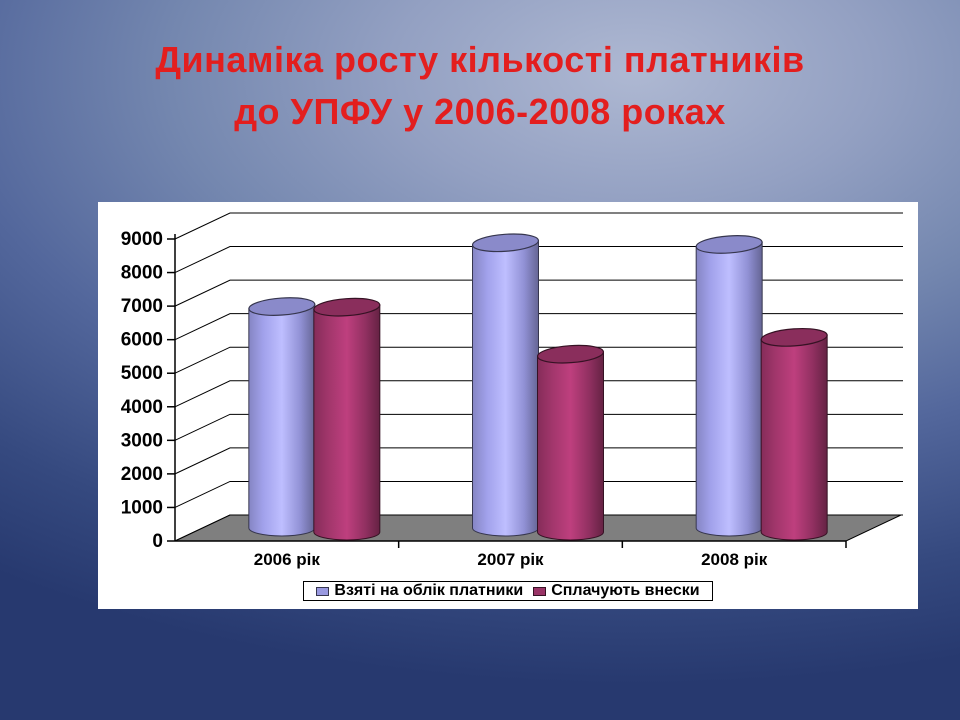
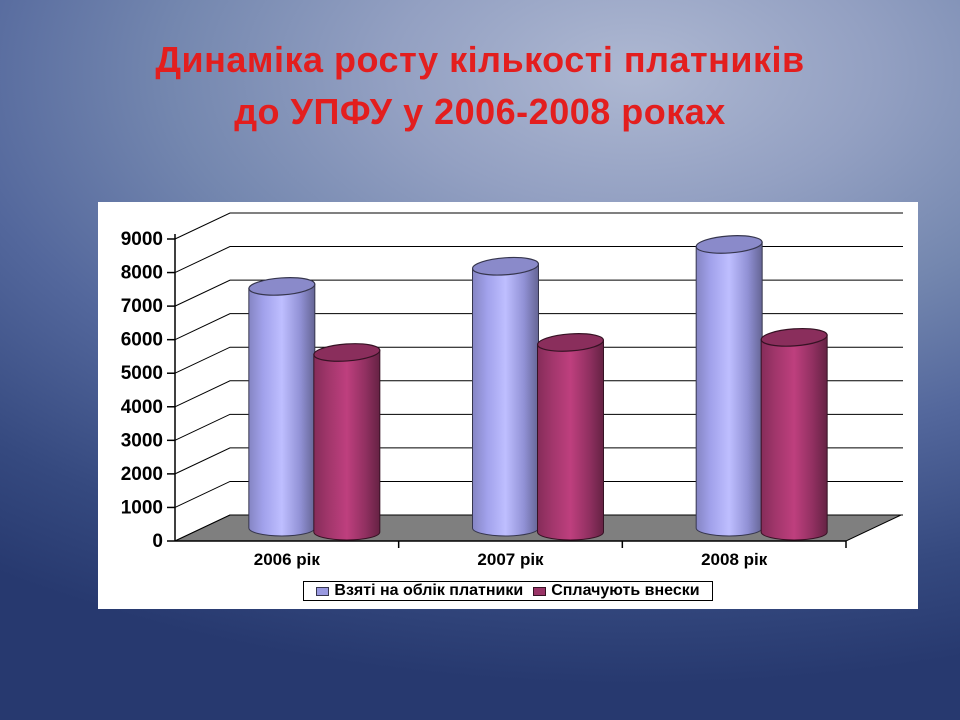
Взяті на облік платники/2006 рік: 6600 -> 7200
Сплачують внески/2006 рік: 6700 -> 5400
Взяті на облік платники/2007 рік: 8500 -> 7800
Сплачують внески/2007 рік: 5300 -> 5600
